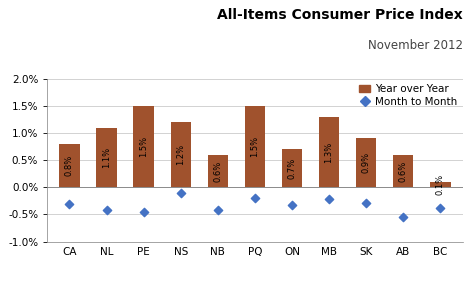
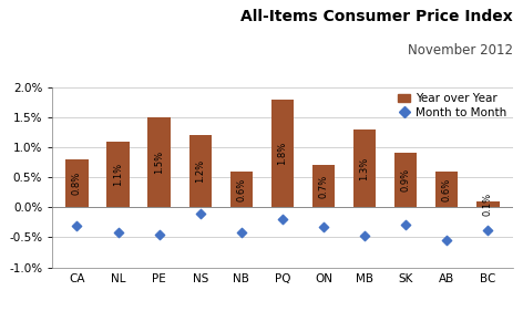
Year over Year/PQ: 1.5% -> 1.8%
Month to Month/MB: -0.22% -> -0.48%
